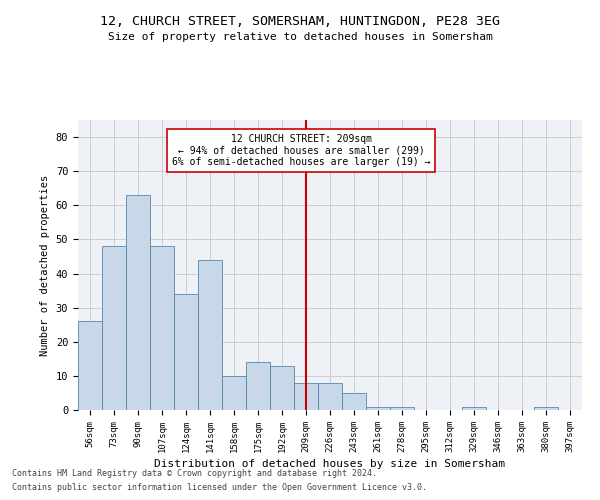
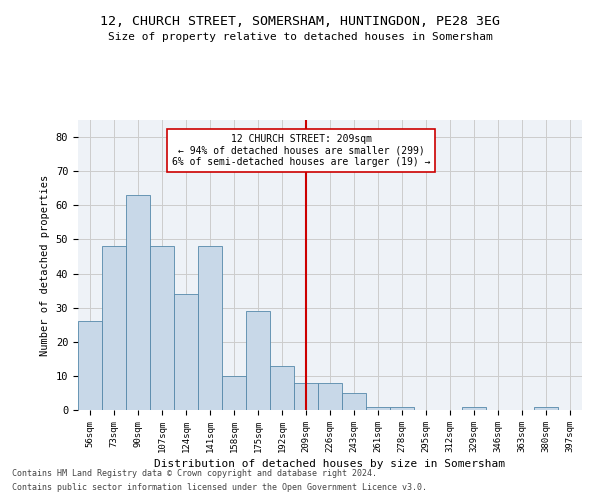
141sqm: 44 -> 48
175sqm: 14 -> 29
